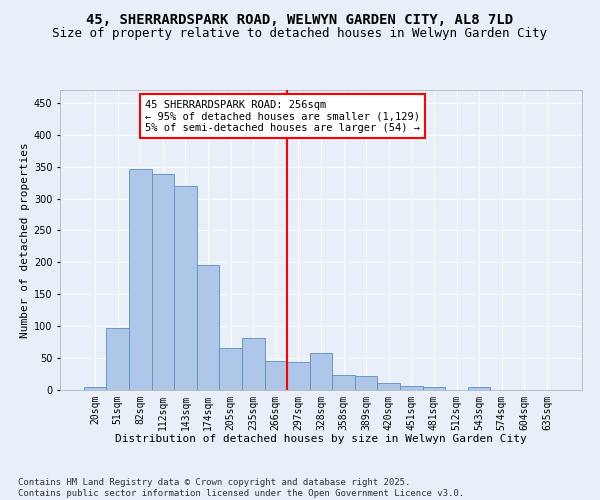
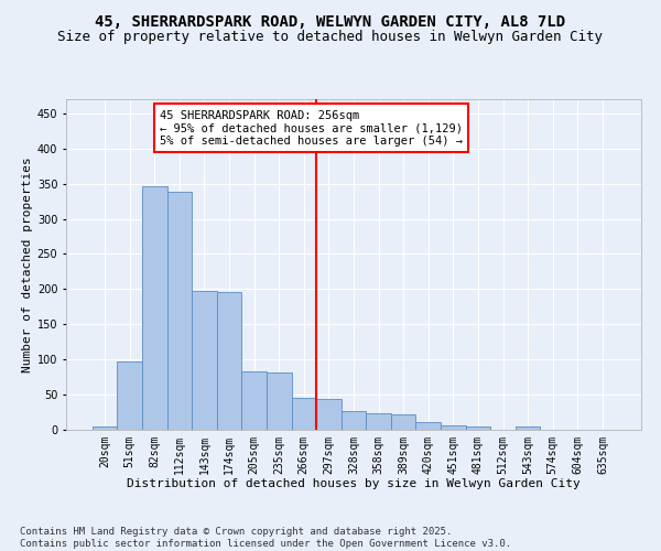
143sqm: 320 -> 197
205sqm: 66 -> 83
328sqm: 58 -> 27
